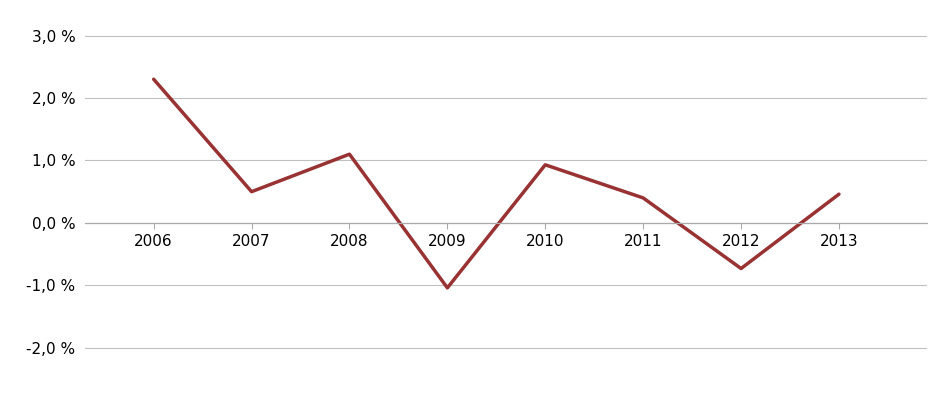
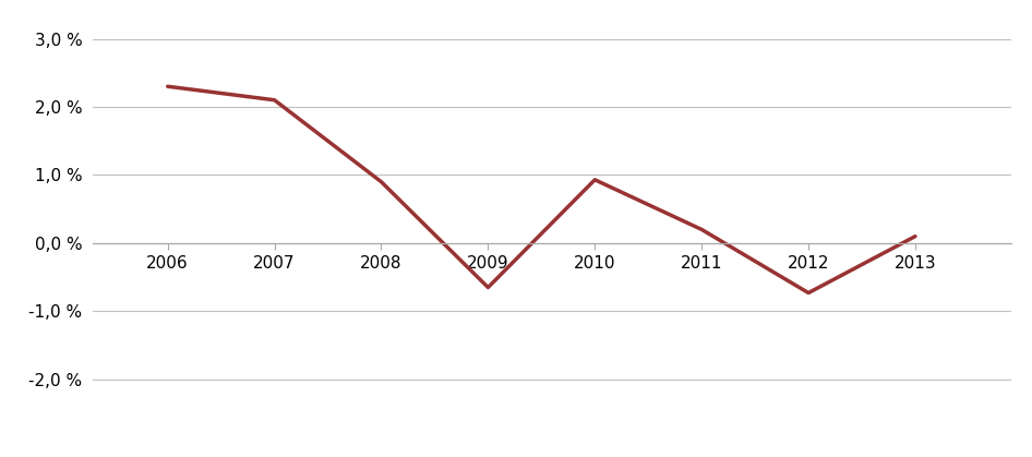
2007: 0,50 % -> 2,10 %
2008: 1,10 % -> 0,90 %
2009: -1,04 % -> -0,65 %
2011: 0,40 % -> 0,20 %
2013: 0,46 % -> 0,10 %
